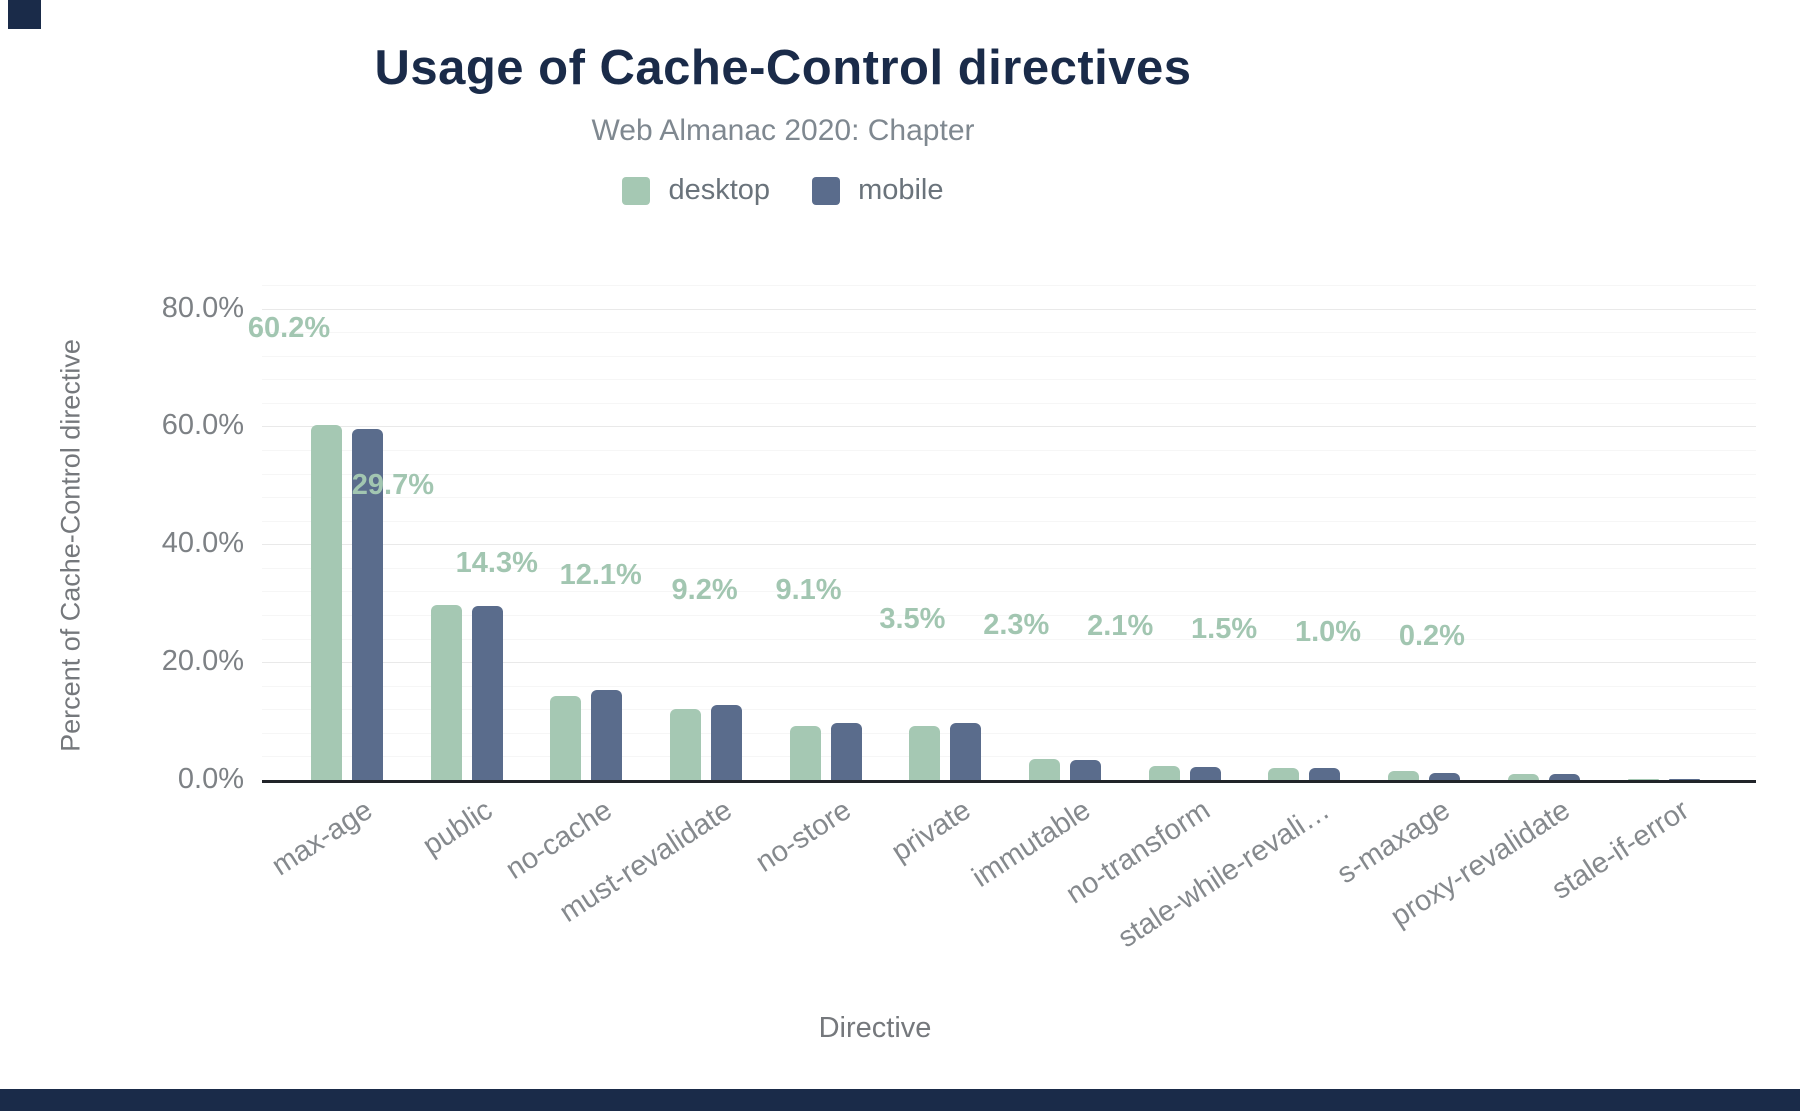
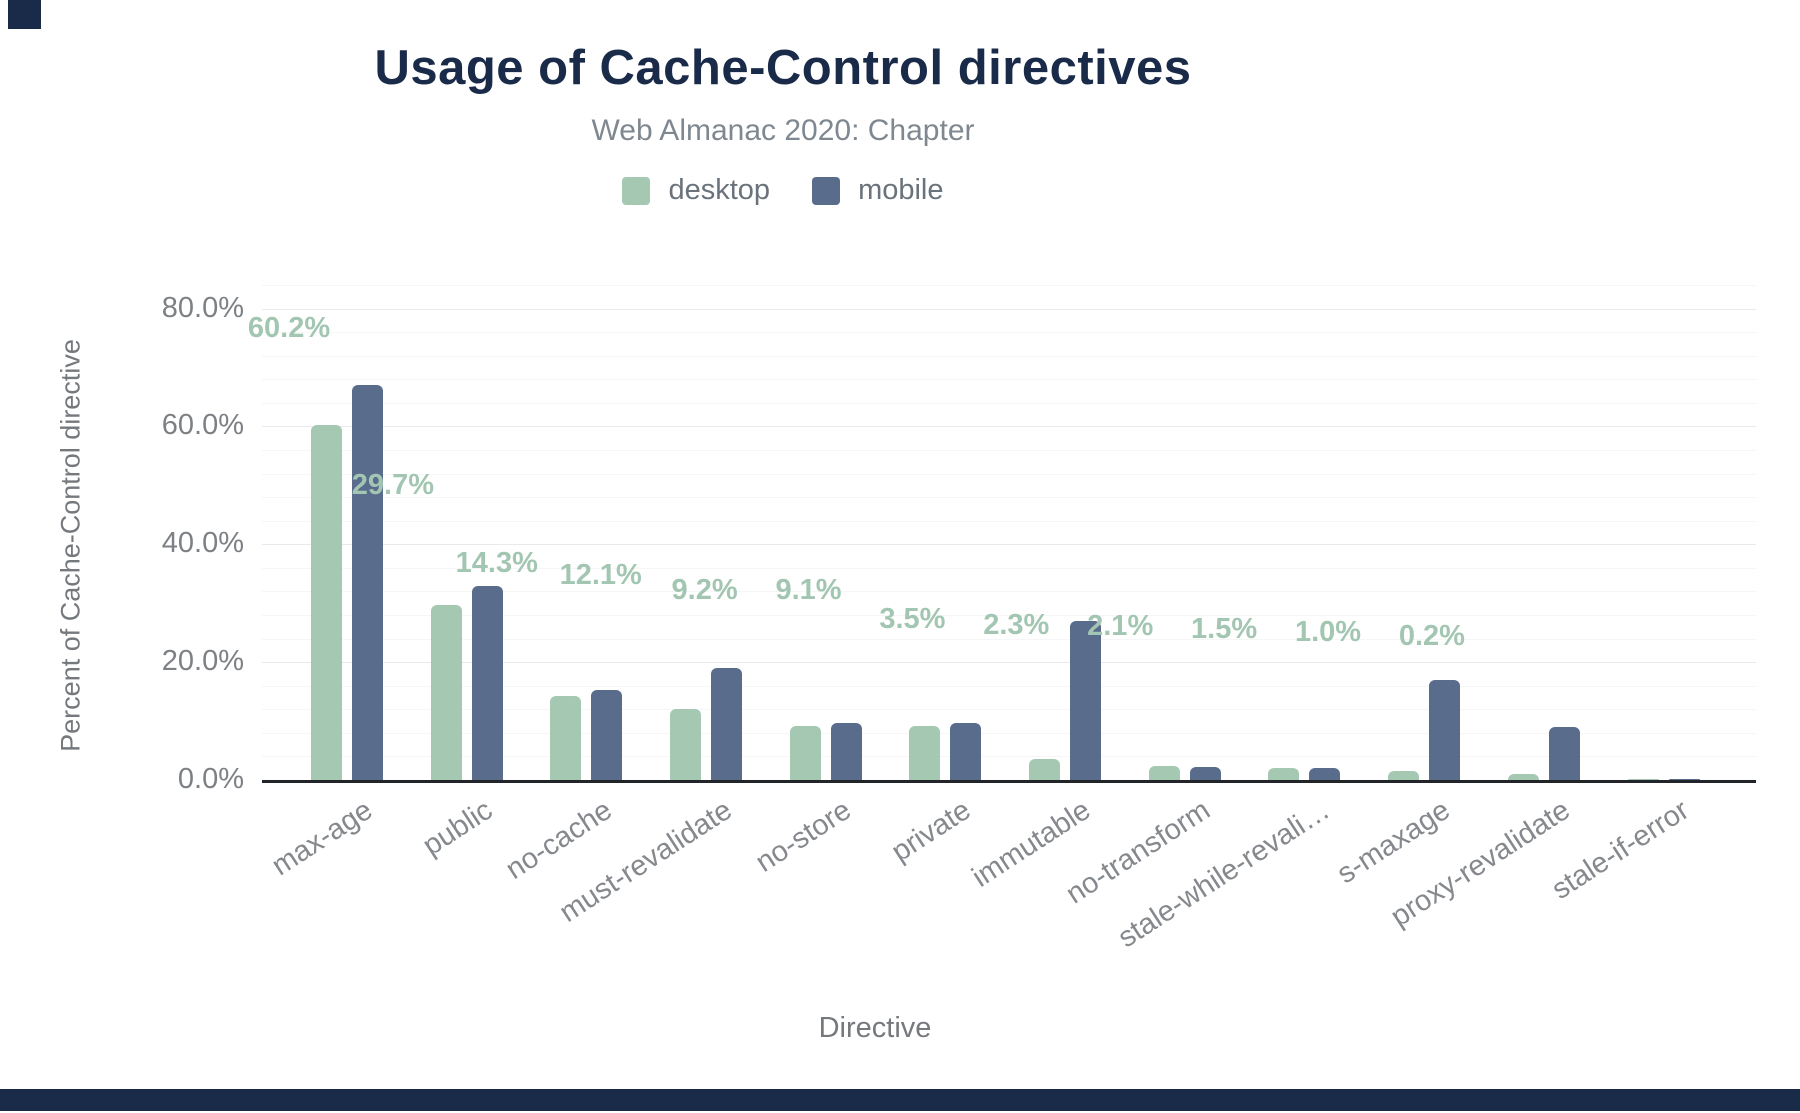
mobile/max-age: 60% -> 67%
mobile/public: 30% -> 33%
mobile/must-revalidate: 13% -> 19%
mobile/immutable: 3% -> 27%
mobile/s-maxage: 1% -> 17%
mobile/proxy-revalidate: 1% -> 9%
